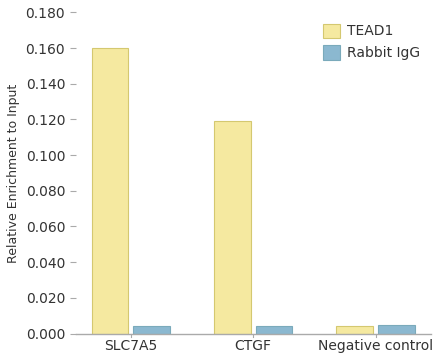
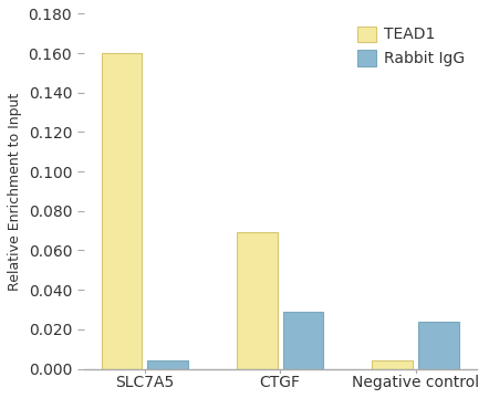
TEAD1/CTGF: 0.119 -> 0.069
Rabbit IgG/CTGF: 0.004 -> 0.029
Rabbit IgG/Negative control: 0.005 -> 0.024
